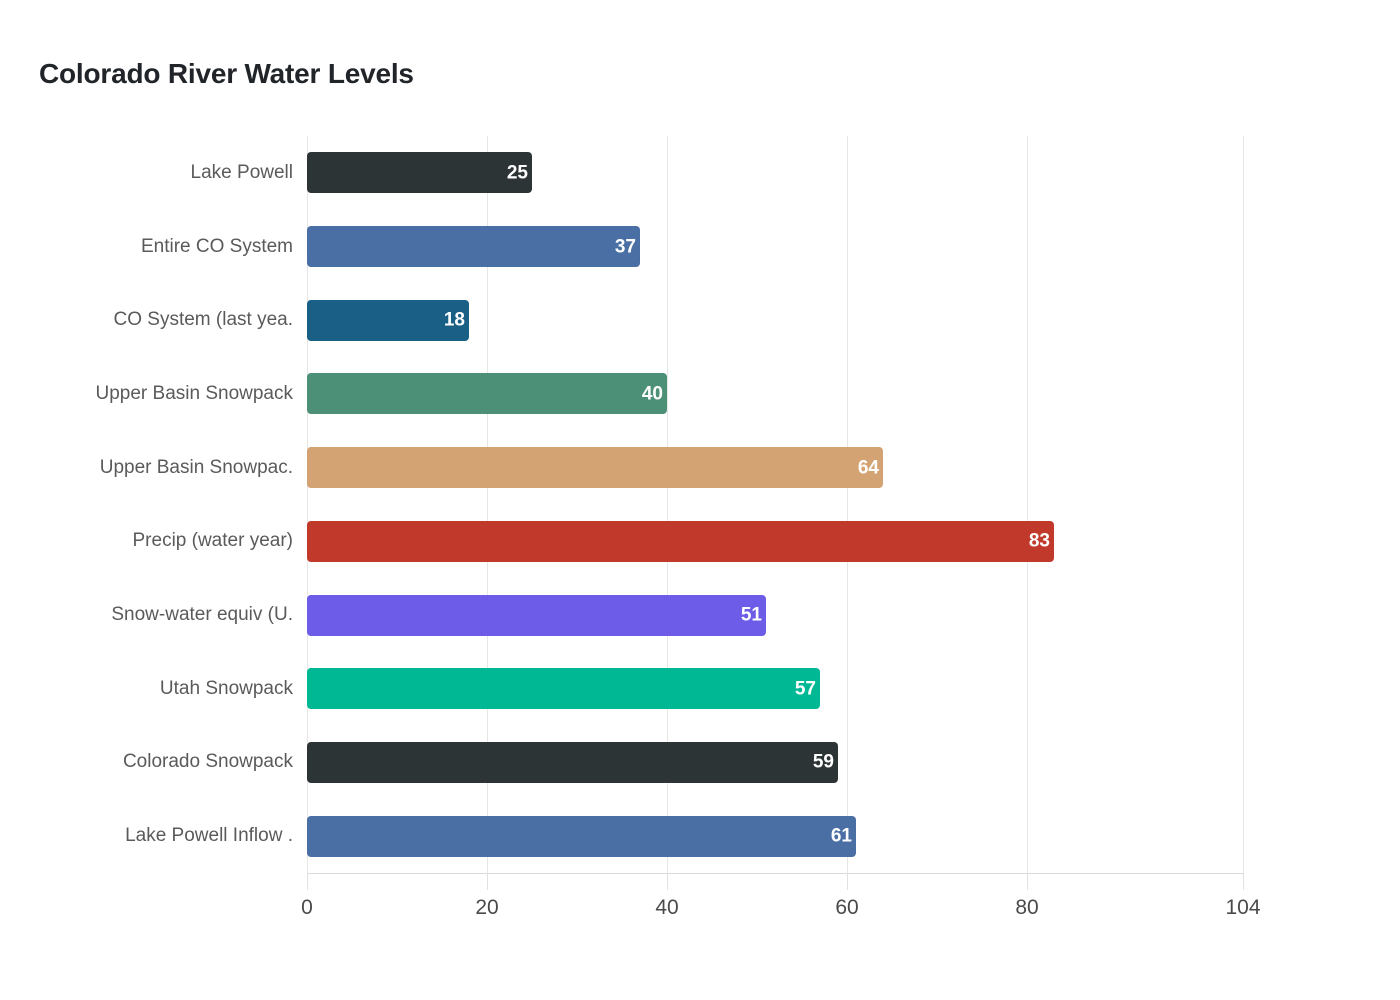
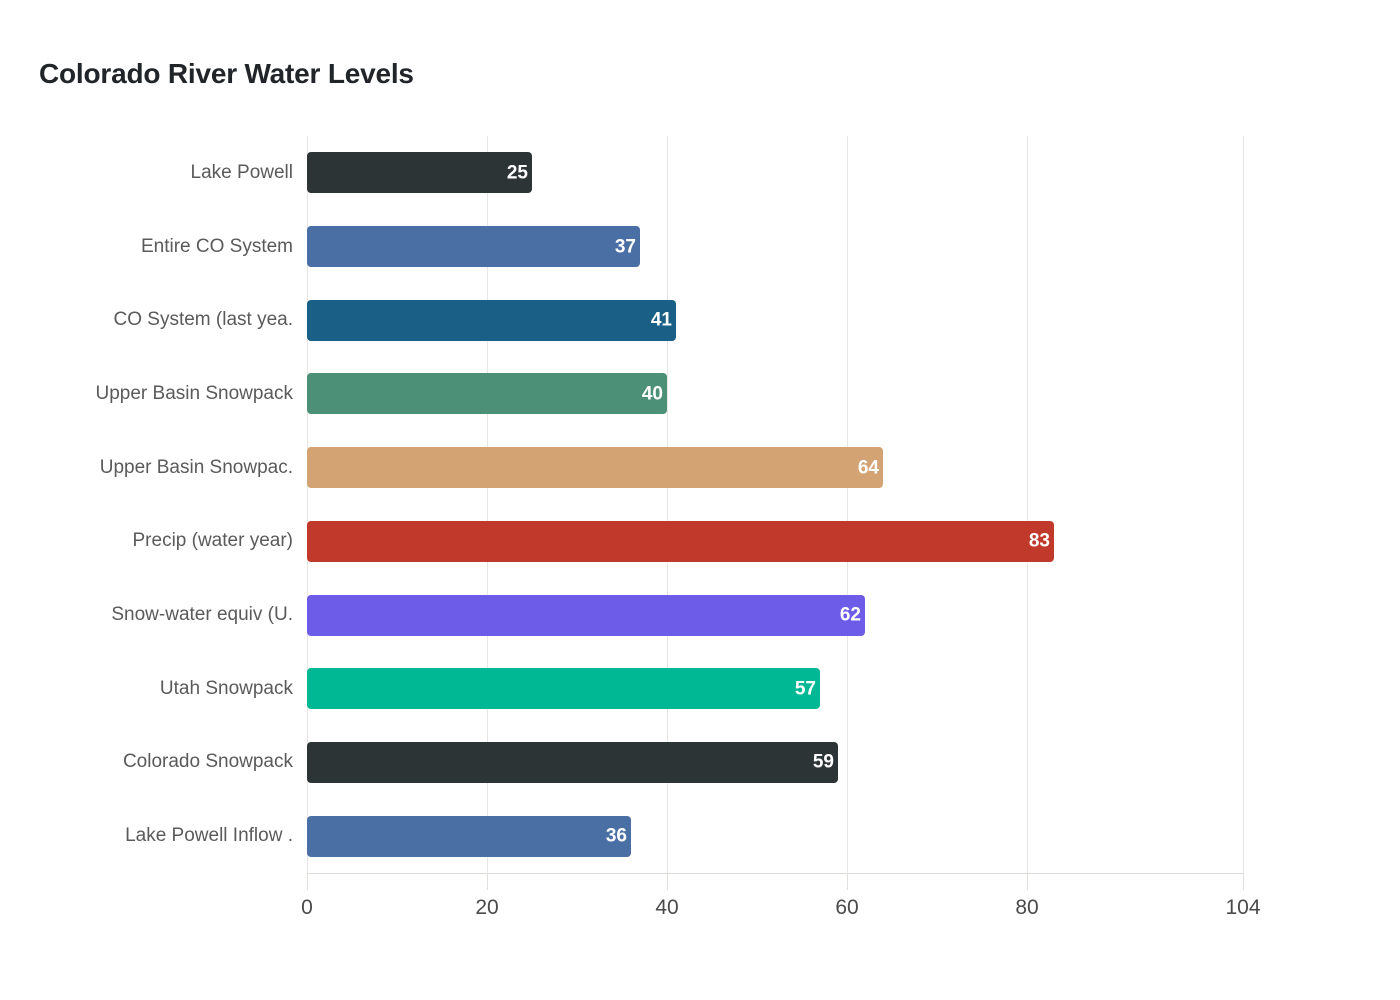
CO System (last yea.: 18 -> 41
Snow-water equiv (U.: 51 -> 62
Lake Powell Inflow .: 61 -> 36
